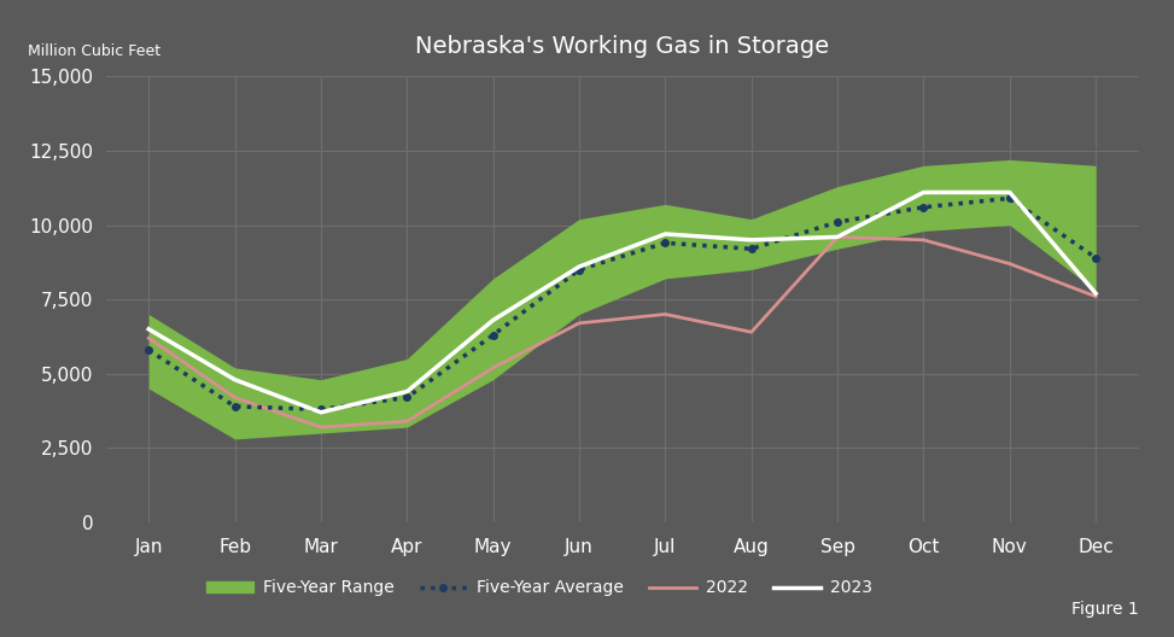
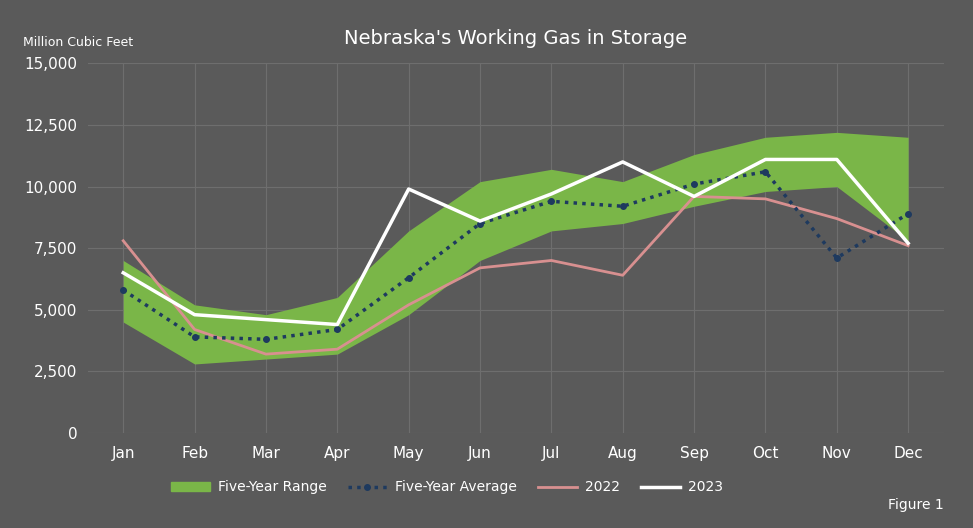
2022/Jan: 6,200 -> 7,800
2023/Mar: 3,700 -> 4,600
2023/May: 6,800 -> 9,900
2023/Aug: 9,500 -> 11,000
Five-Year Average/Nov: 10,900 -> 7,100
